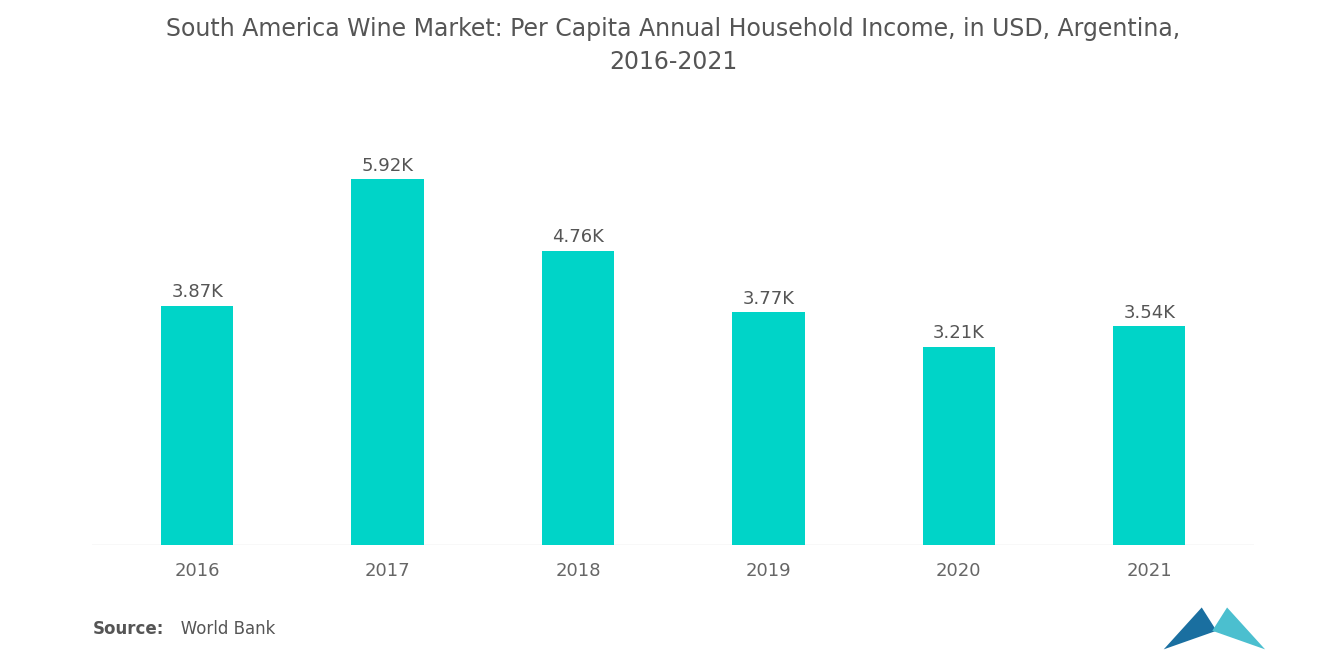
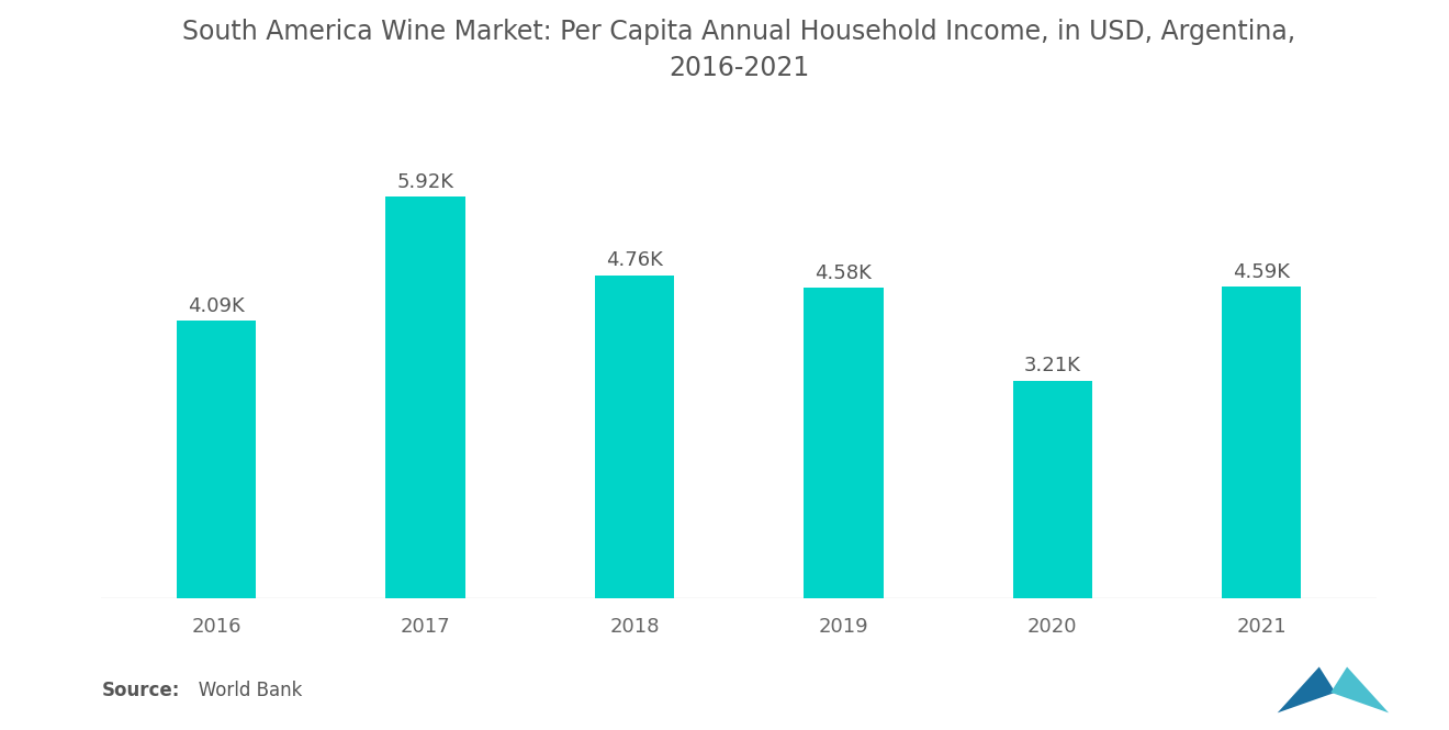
2016: 3.87K -> 4.09K
2019: 3.77K -> 4.58K
2021: 3.54K -> 4.59K
